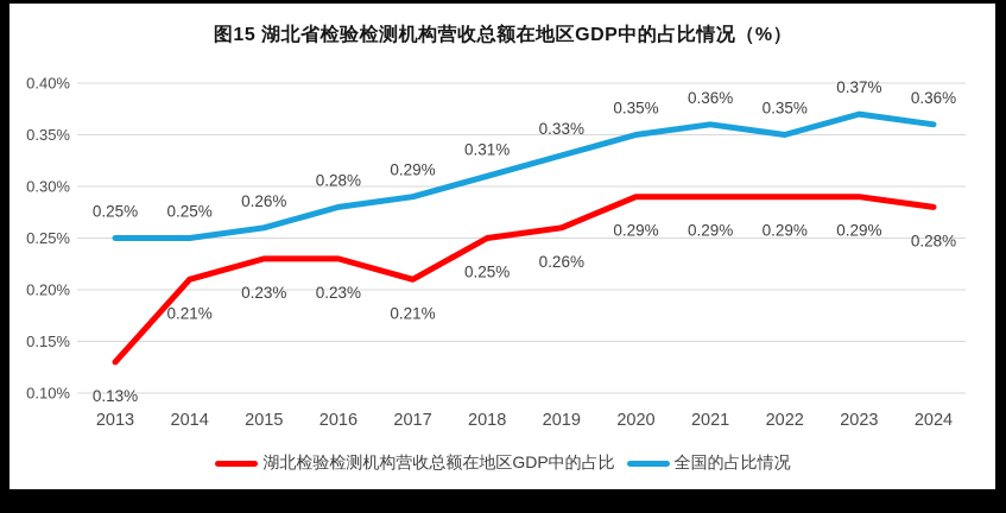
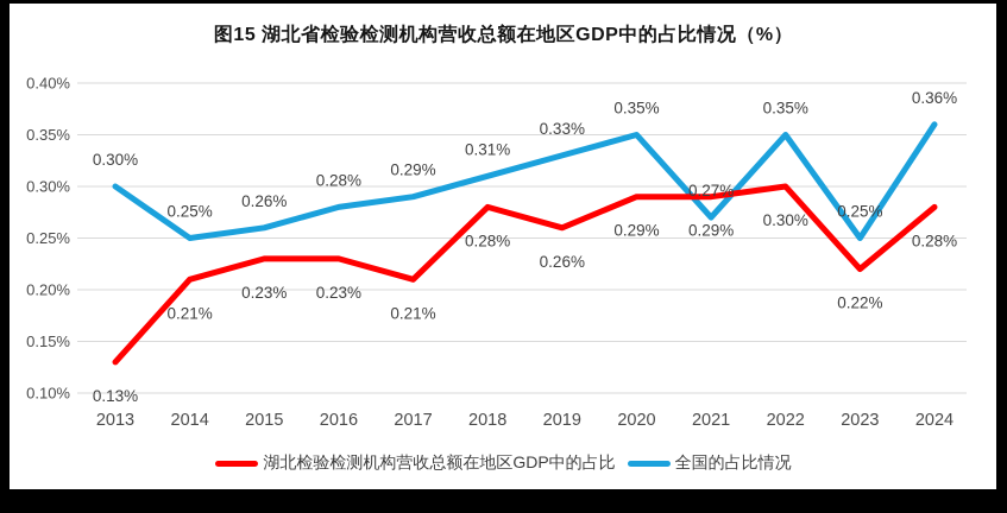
全国的占比情况/2013: 0.25% -> 0.30%
湖北检验检测机构营收总额在地区GDP中的占比/2018: 0.25% -> 0.28%
全国的占比情况/2021: 0.36% -> 0.27%
湖北检验检测机构营收总额在地区GDP中的占比/2022: 0.29% -> 0.30%
全国的占比情况/2023: 0.37% -> 0.25%
湖北检验检测机构营收总额在地区GDP中的占比/2023: 0.29% -> 0.22%
